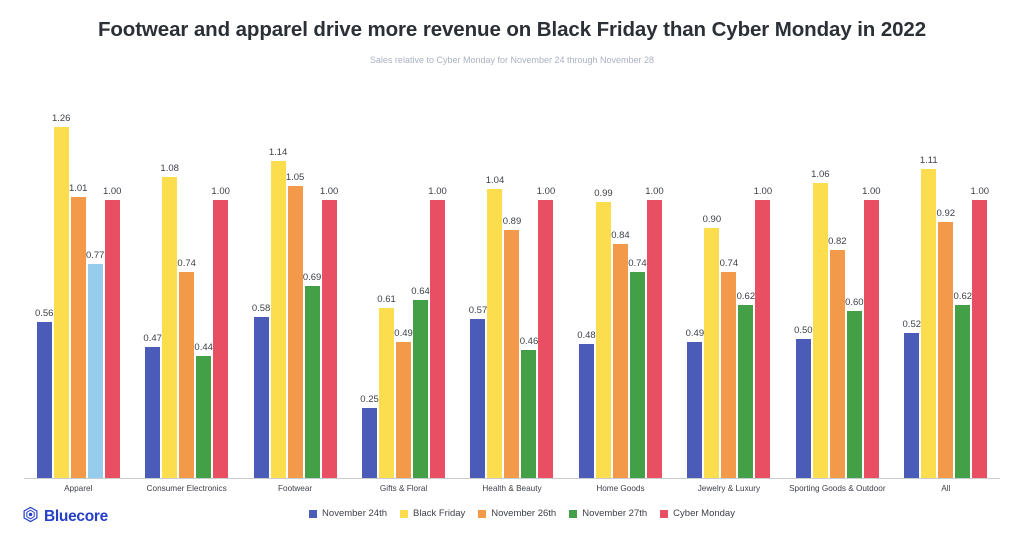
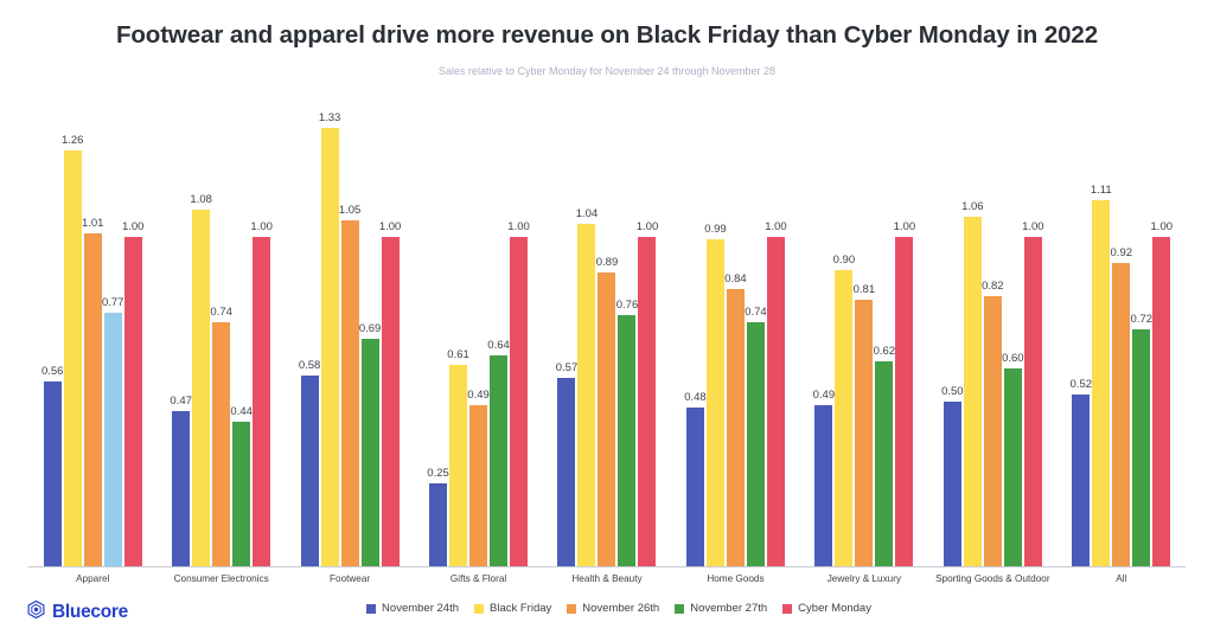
Black Friday/Footwear: 1.14 -> 1.33
November 27th/Health & Beauty: 0.46 -> 0.76
November 26th/Jewelry & Luxury: 0.74 -> 0.81
November 27th/All: 0.62 -> 0.72
